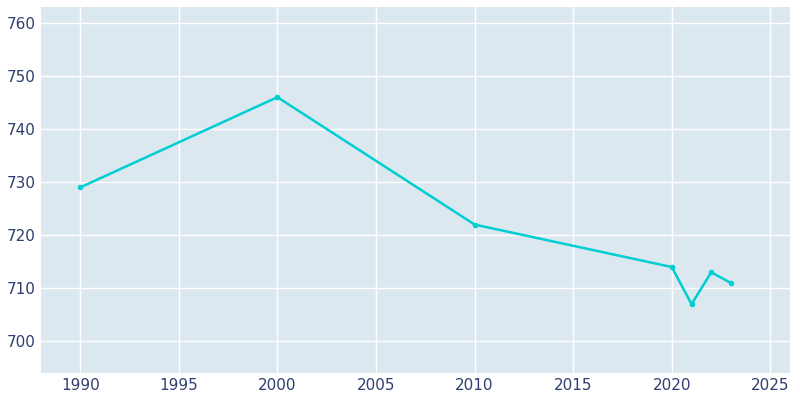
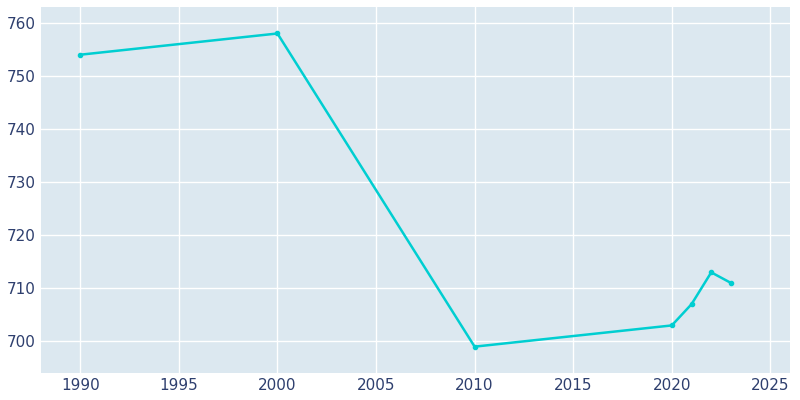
1990: 729 -> 754
2000: 746 -> 758
2010: 722 -> 699
2020: 714 -> 703
